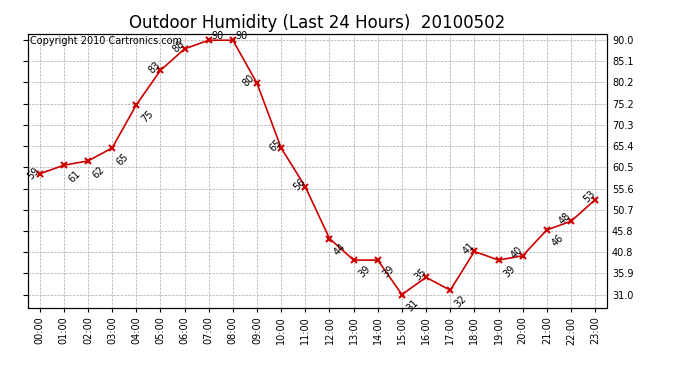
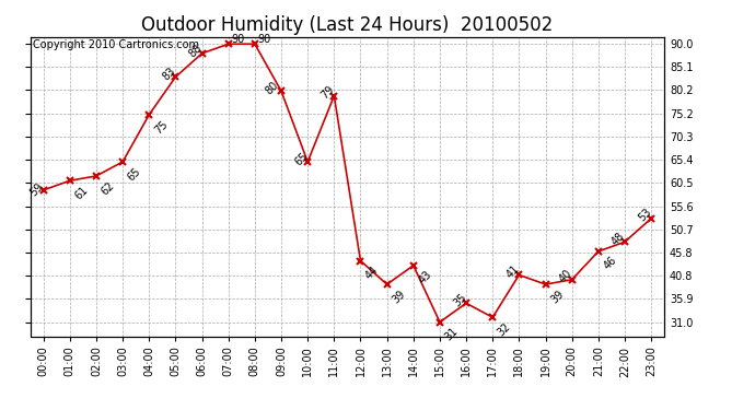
11:00: 56 -> 79
14:00: 39 -> 43
